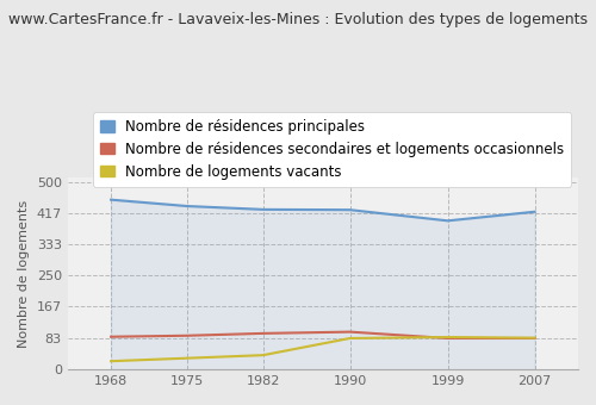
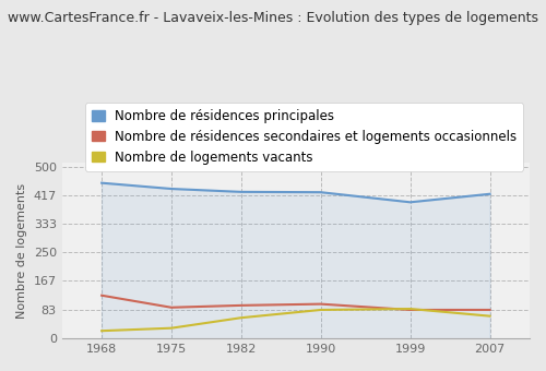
Nombre de résidences secondaires et logements occasionnels/1968: 87 -> 125
Nombre de logements vacants/1982: 38 -> 60
Nombre de logements vacants/2007: 84 -> 65
